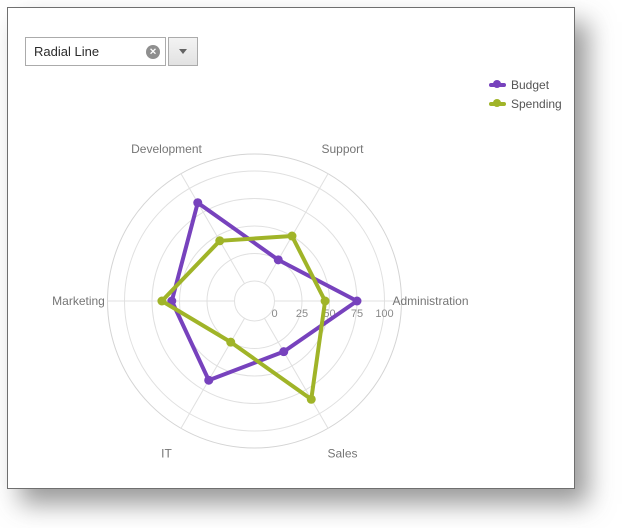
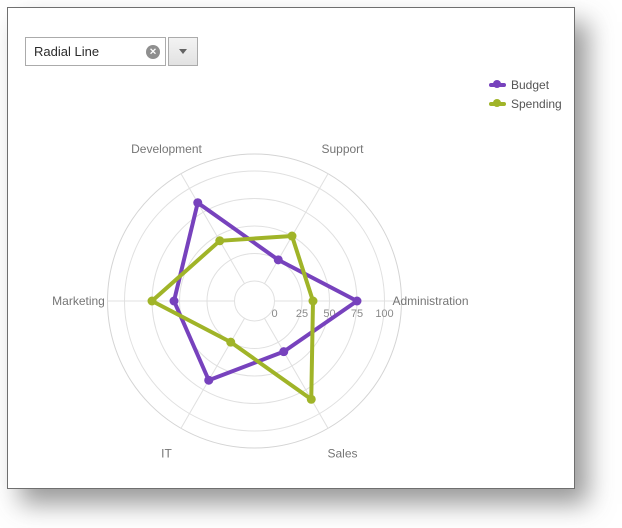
Spending/Administration: 46 -> 35
Budget/Marketing: 57 -> 55
Spending/Marketing: 66 -> 75
